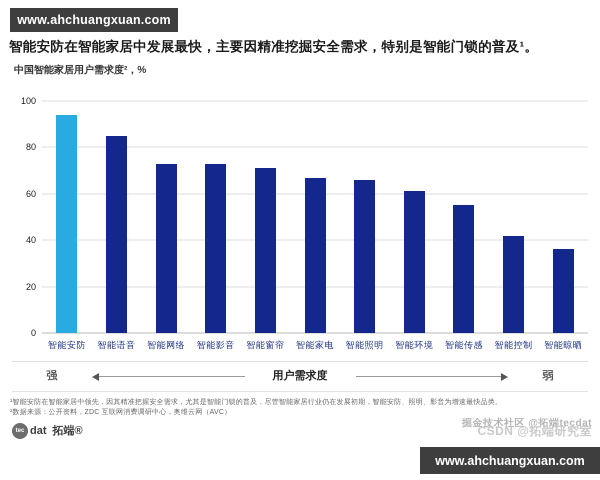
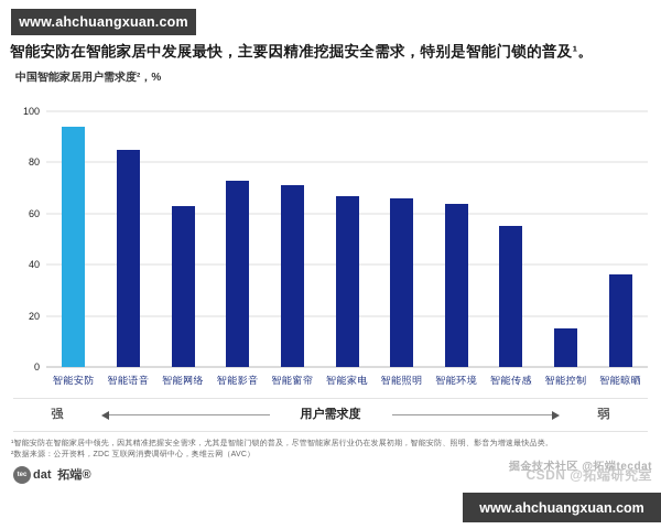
智能网络: 73 -> 63
智能环境: 61 -> 64
智能控制: 42 -> 15
